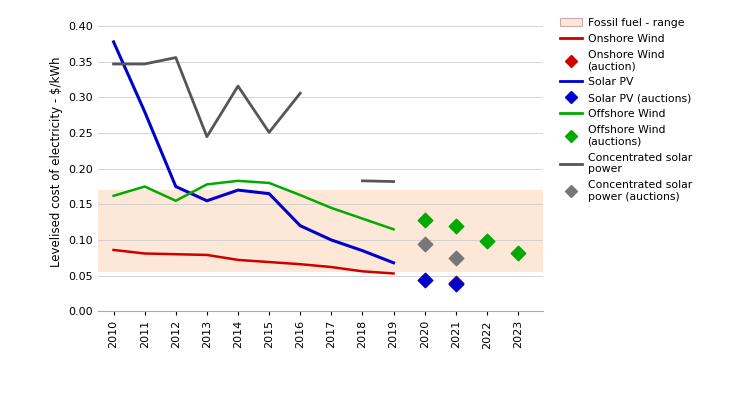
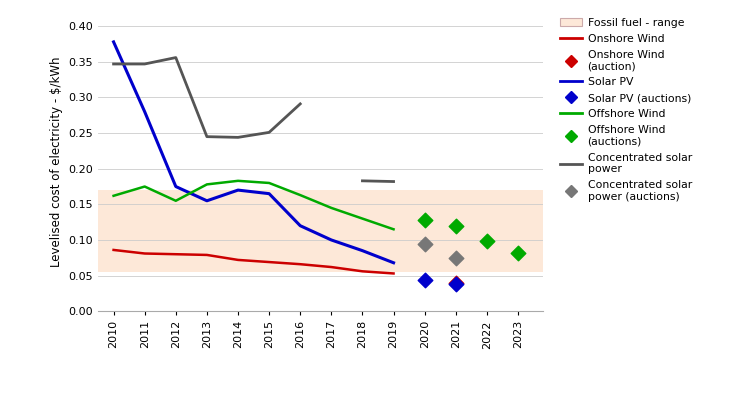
Concentrated solar power/2014: 0.316 -> 0.244
Concentrated solar power/2016: 0.306 -> 0.291
